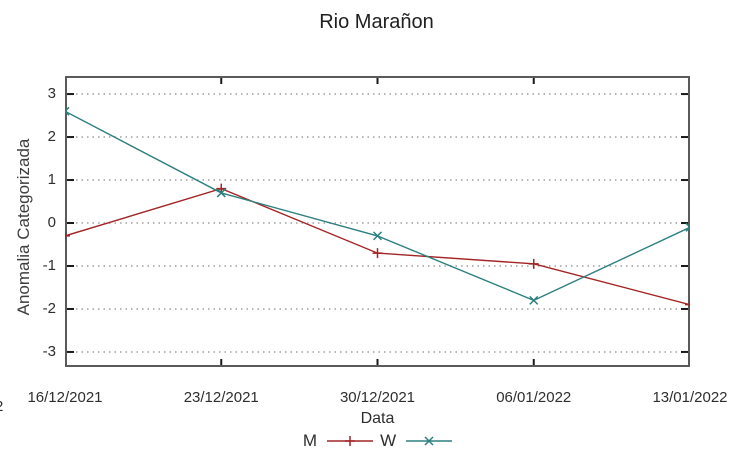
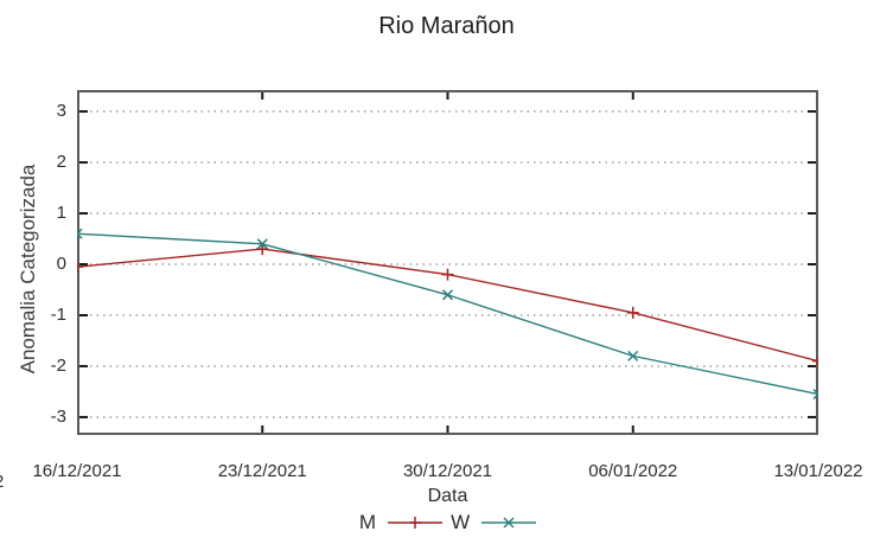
M/16/12/2021: -0.3 -> -0.1
W/16/12/2021: 2.6 -> 0.6
M/23/12/2021: 0.8 -> 0.3
W/23/12/2021: 0.7 -> 0.4
M/30/12/2021: -0.7 -> -0.2
W/30/12/2021: -0.3 -> -0.6
W/13/01/2022: -0.1 -> -2.5
